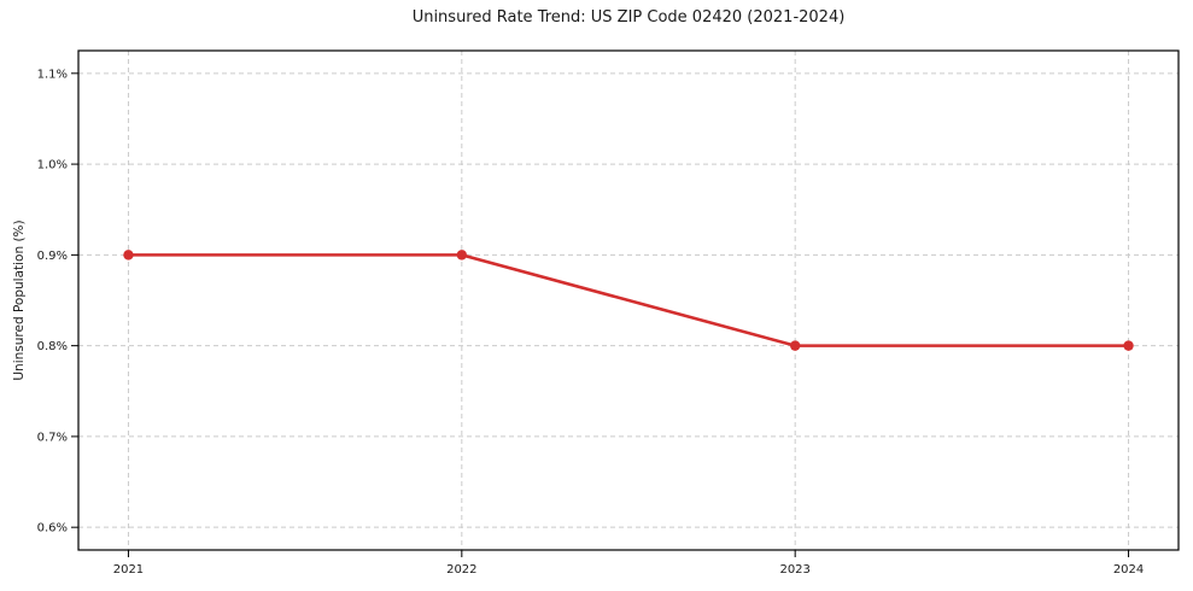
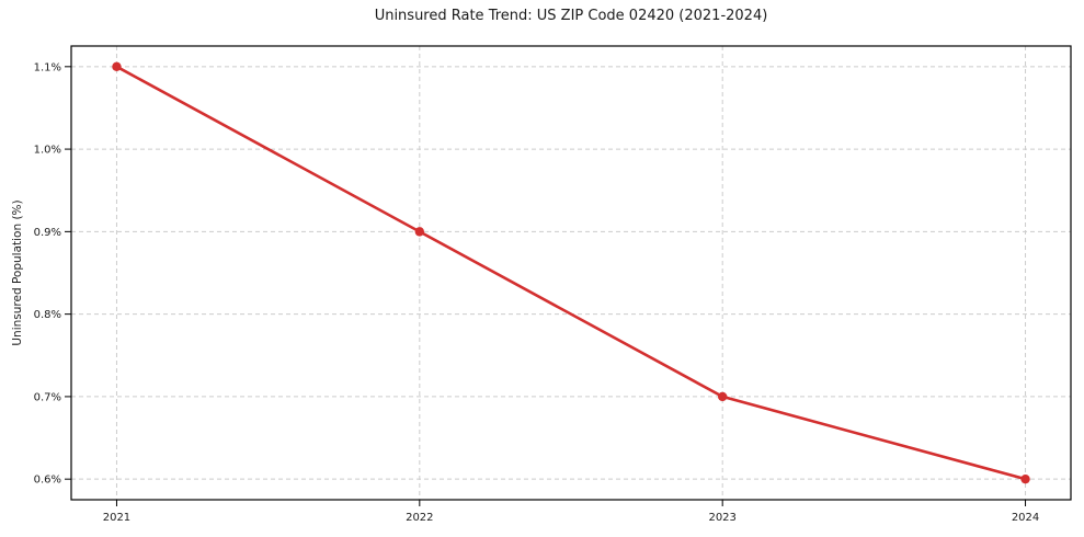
2021: 0.9% -> 1.1%
2023: 0.8% -> 0.7%
2024: 0.8% -> 0.6%
